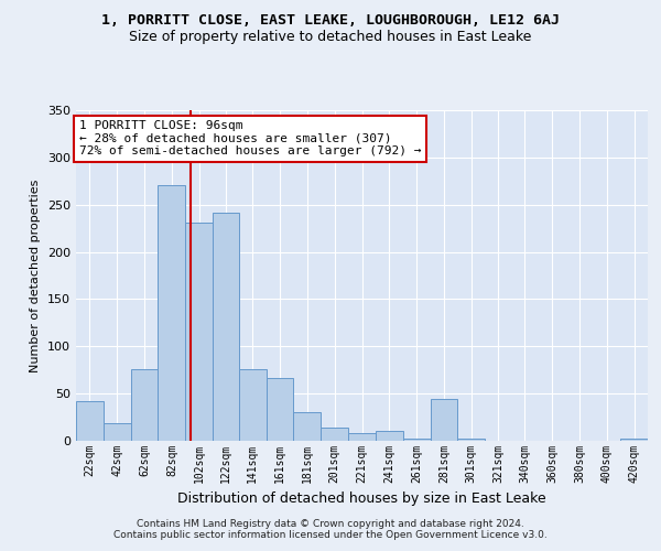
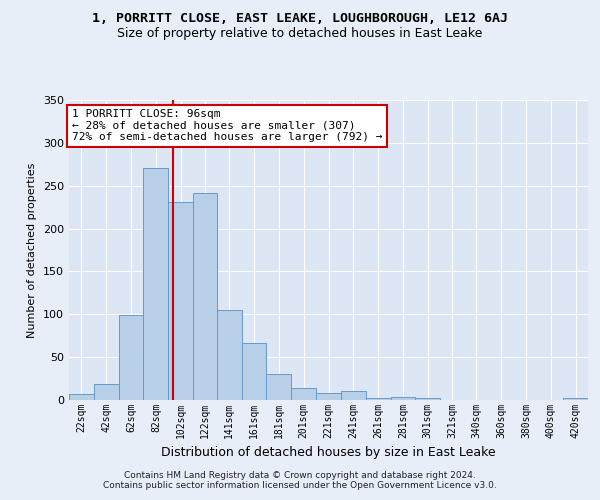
22sqm: 42 -> 7
62sqm: 76 -> 99
141sqm: 76 -> 105
281sqm: 44 -> 3
